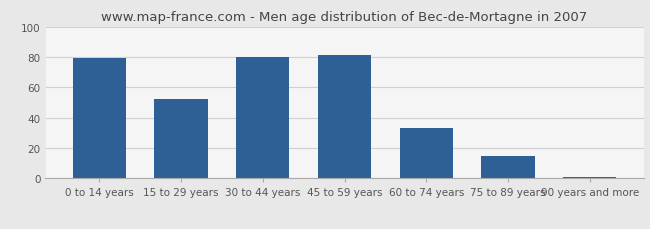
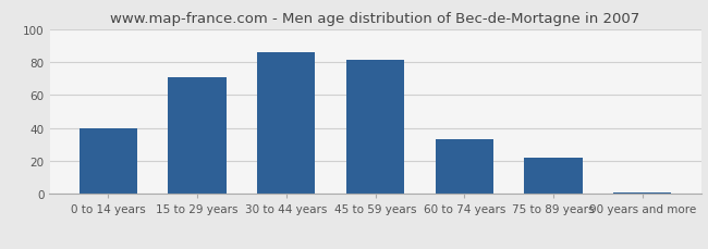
0 to 14 years: 79 -> 40
15 to 29 years: 52 -> 71
30 to 44 years: 80 -> 86
75 to 89 years: 15 -> 22
